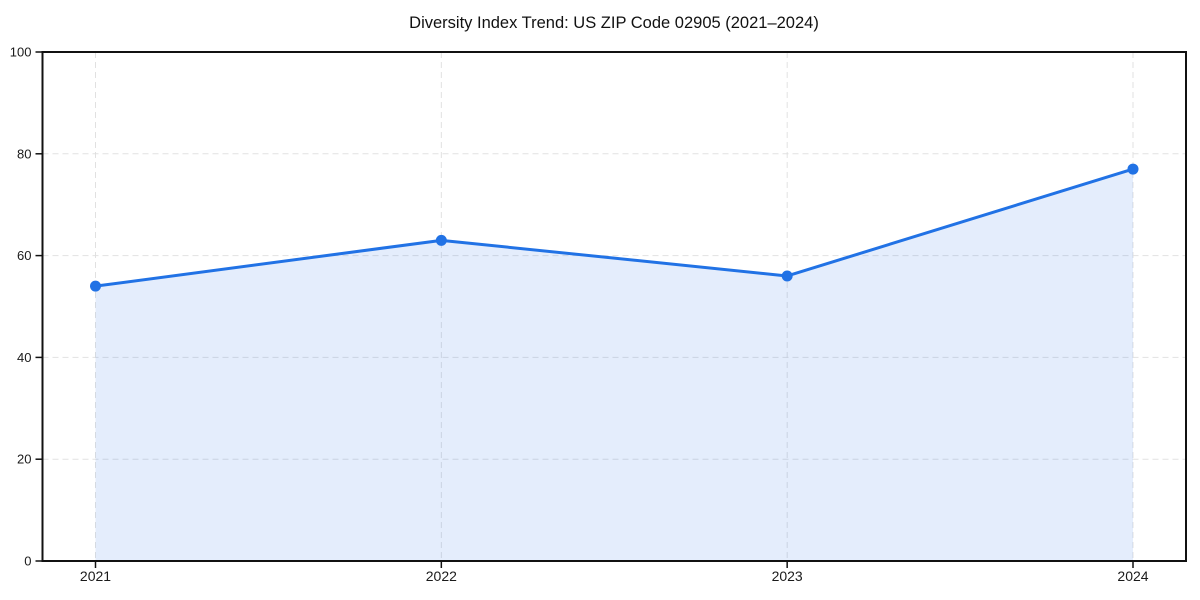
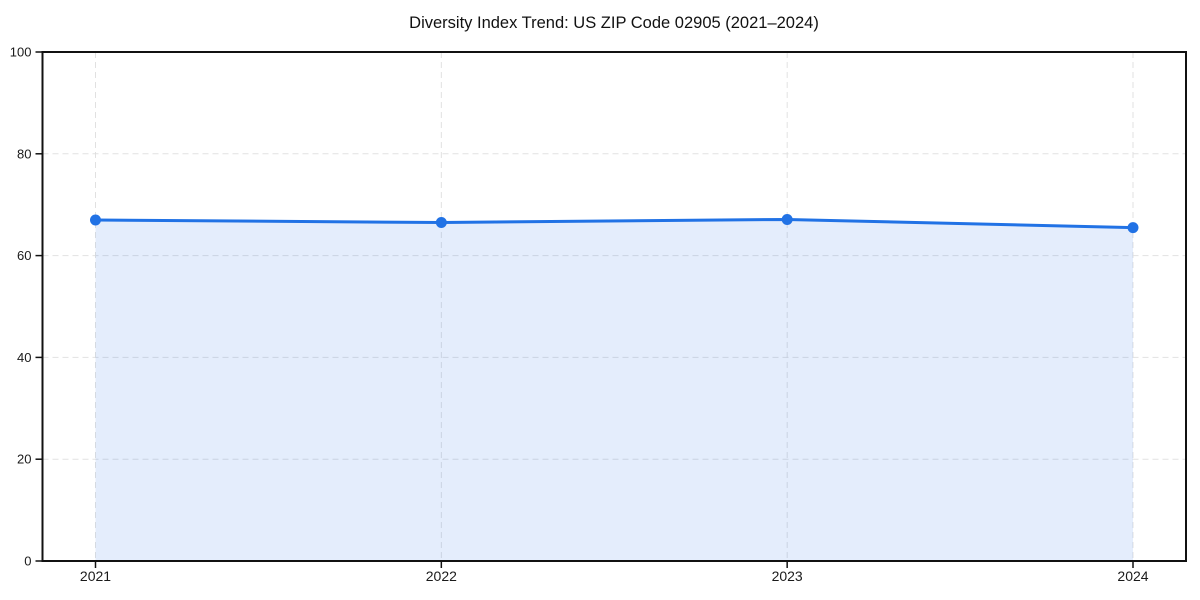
2021: 54 -> 67
2022: 63 -> 66
2023: 56 -> 67
2024: 77 -> 66
